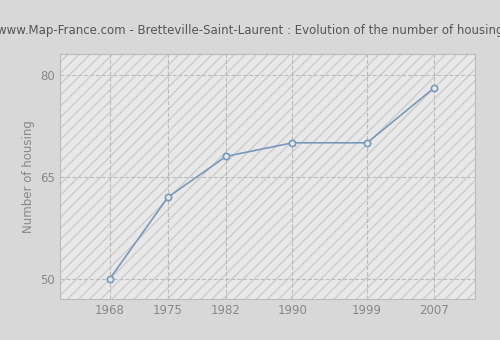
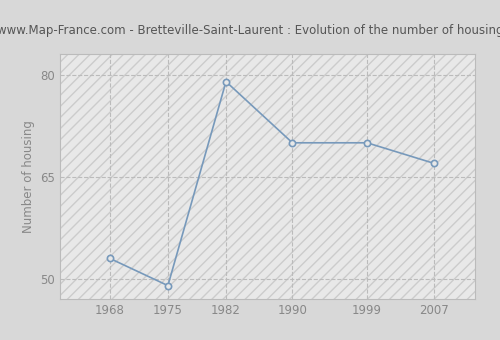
1968: 50 -> 53
1975: 62 -> 49
1982: 68 -> 79
2007: 78 -> 67
